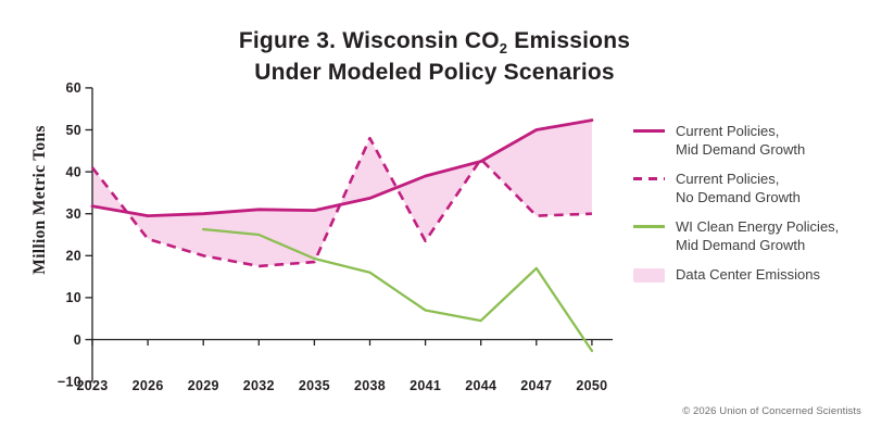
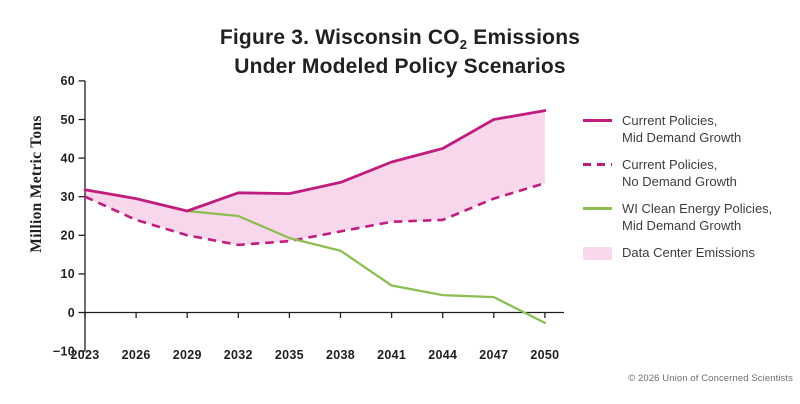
Current Policies, No Demand Growth/2023: 41 -> 30
Current Policies, Mid Demand Growth/2029: 30 -> 26
Current Policies, No Demand Growth/2038: 48 -> 21
Current Policies, No Demand Growth/2044: 43 -> 24
WI Clean Energy Policies, Mid Demand Growth/2047: 17 -> 4
Current Policies, No Demand Growth/2050: 30 -> 34
